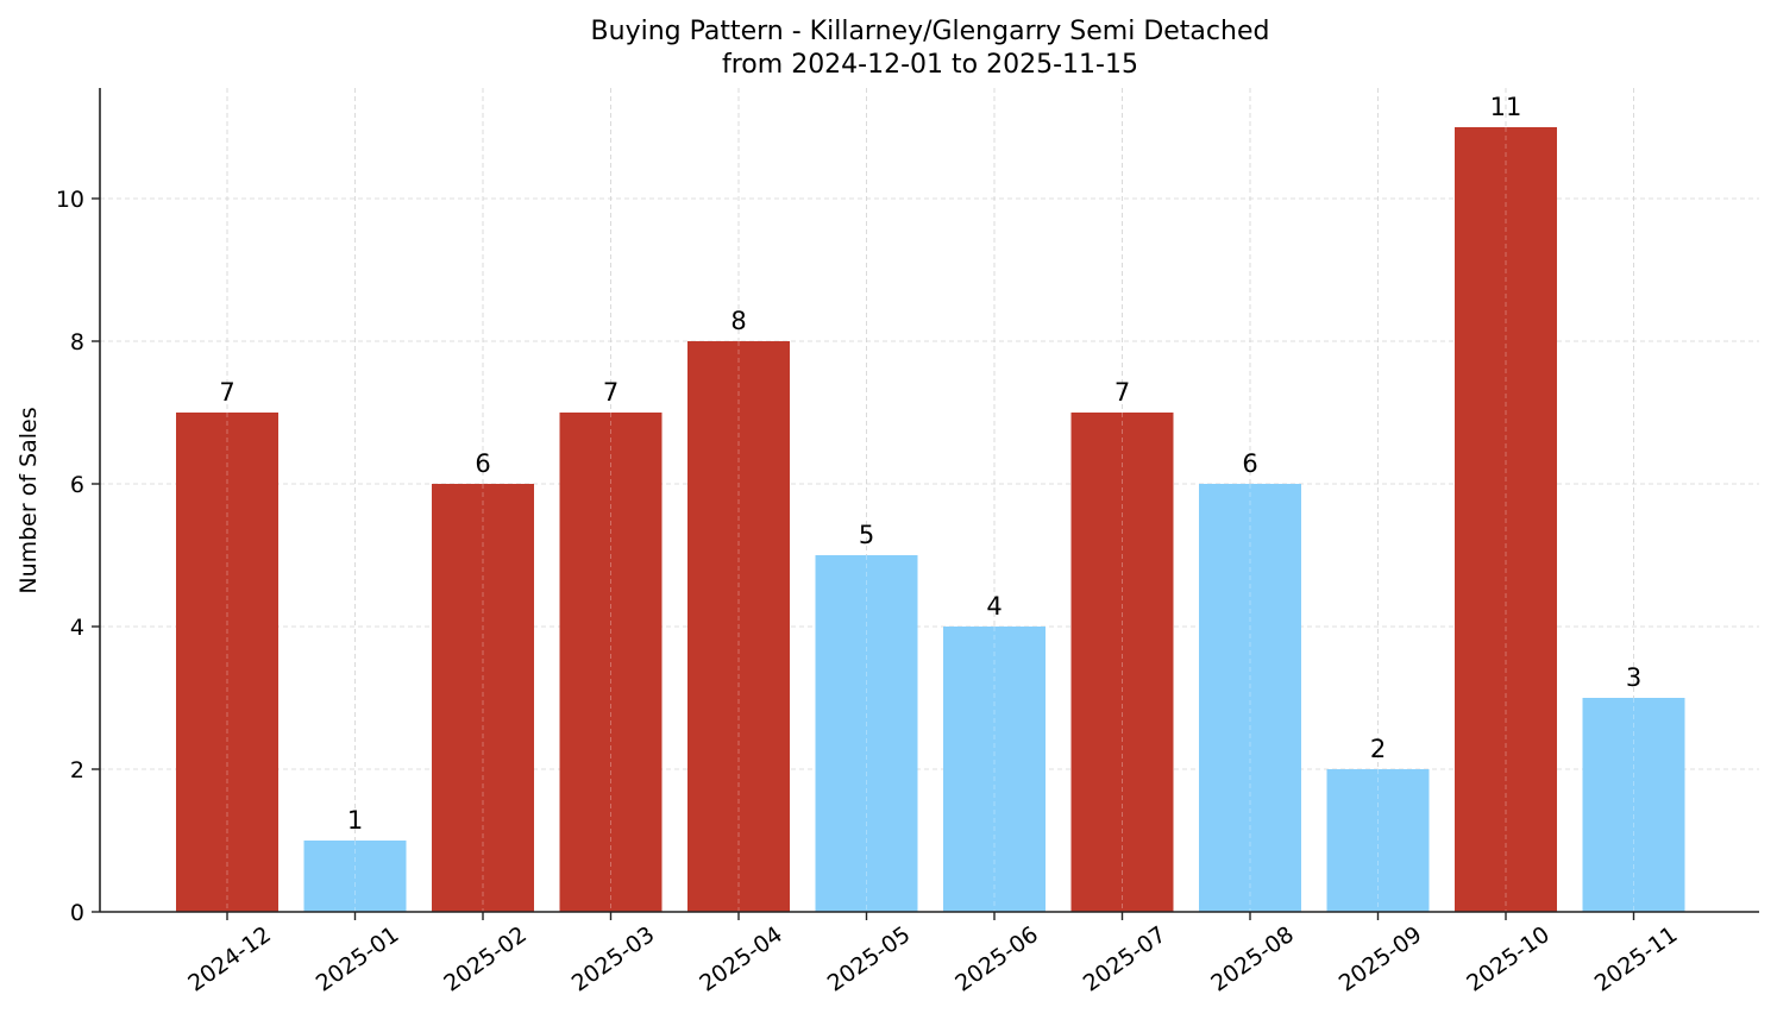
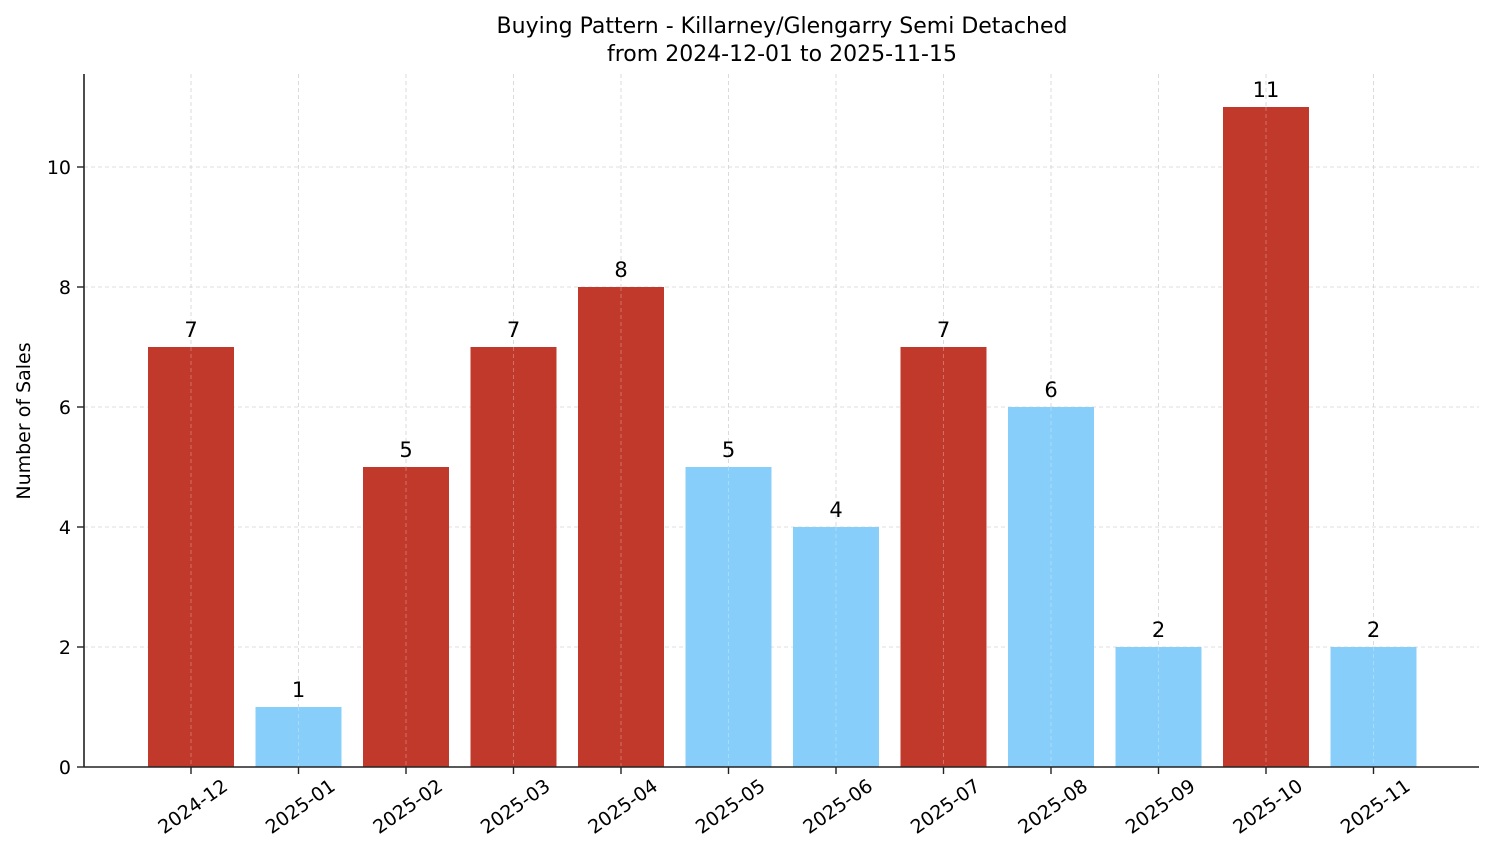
2025-02: 6 -> 5
2025-11: 3 -> 2
